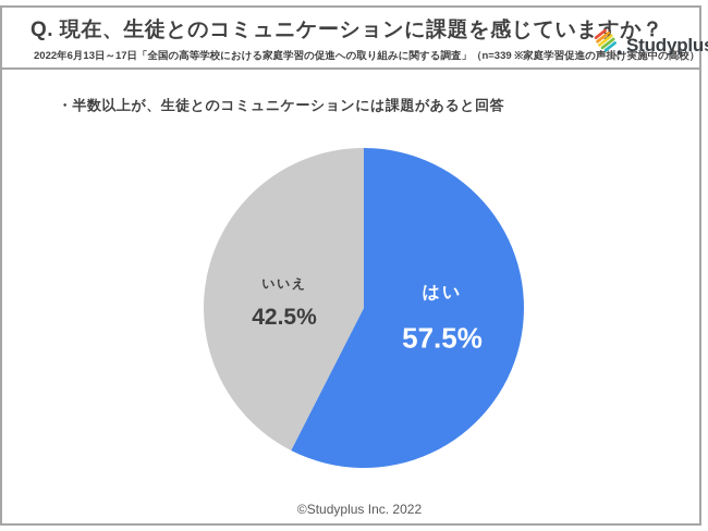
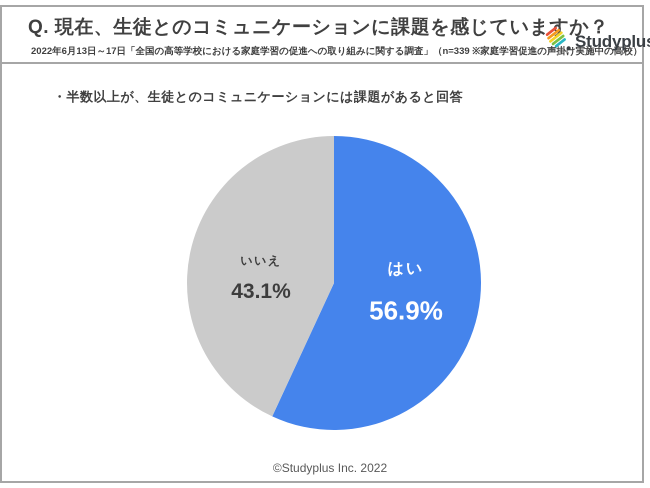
はい: 57.5% -> 56.9%
いいえ: 42.5% -> 43.1%
